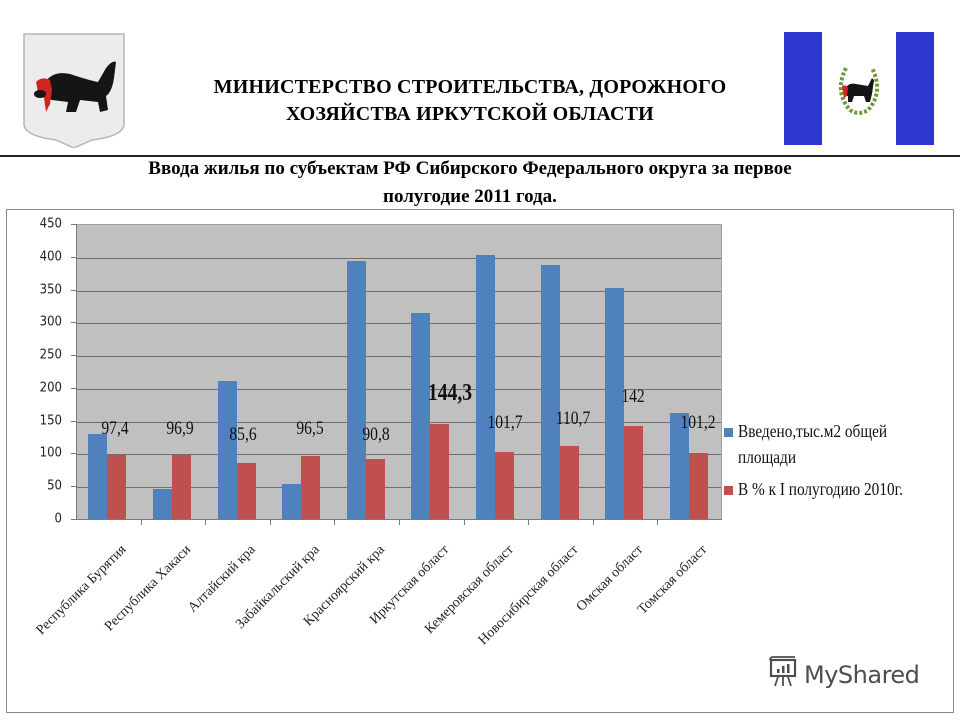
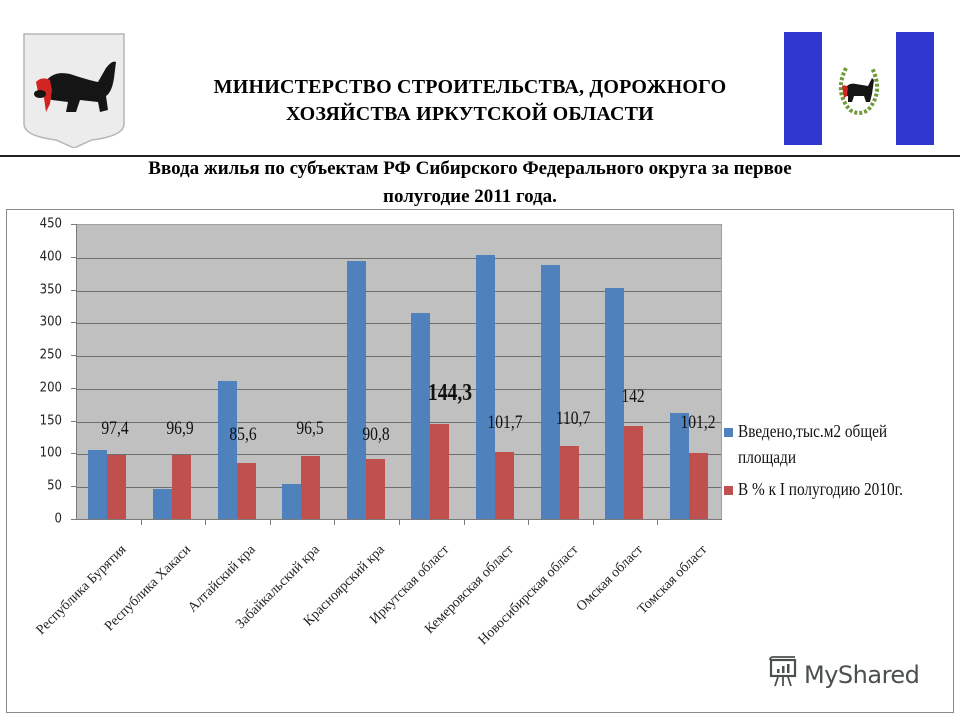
Введено,тыс.м2 общей площади/Республика Бурятия: 130 -> 100
